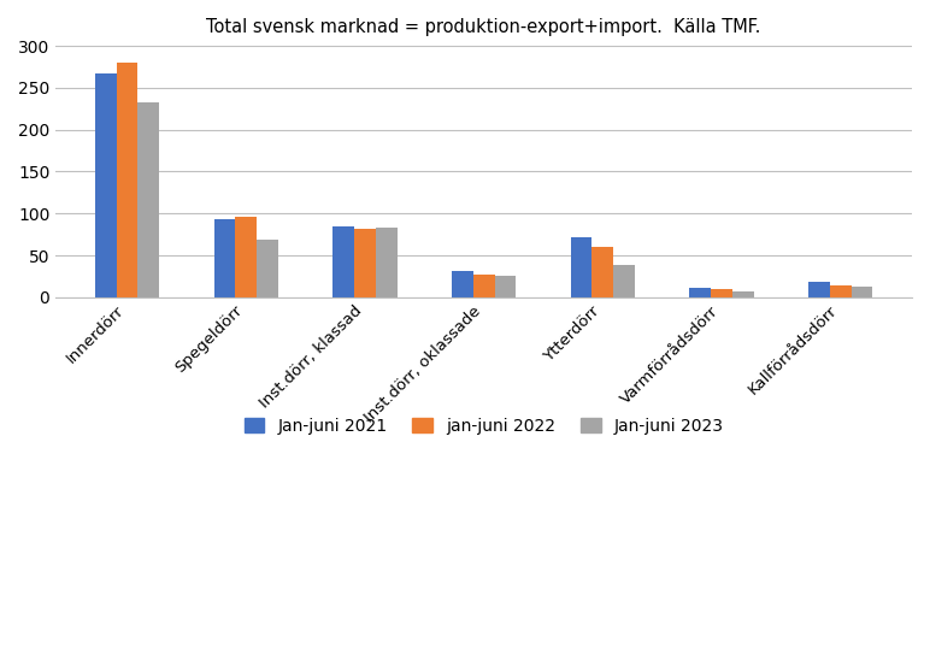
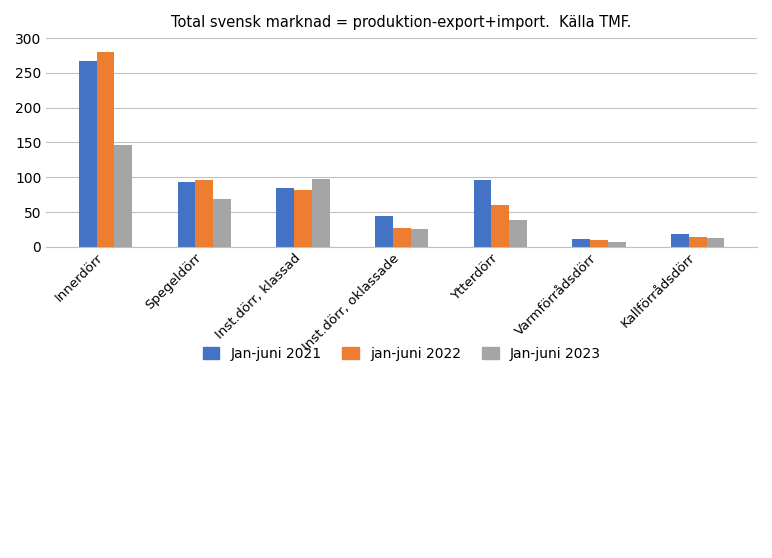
Jan-juni 2023/Innerdörr: 232 -> 146
Jan-juni 2023/Inst.dörr, klassad: 83 -> 98
Jan-juni 2021/Inst.dörr, oklassade: 32 -> 44
Jan-juni 2021/Ytterdörr: 71 -> 96
